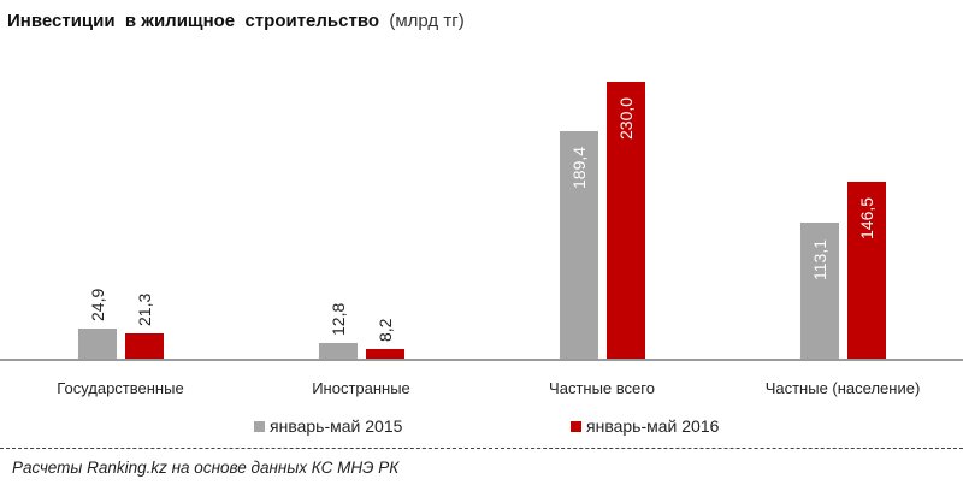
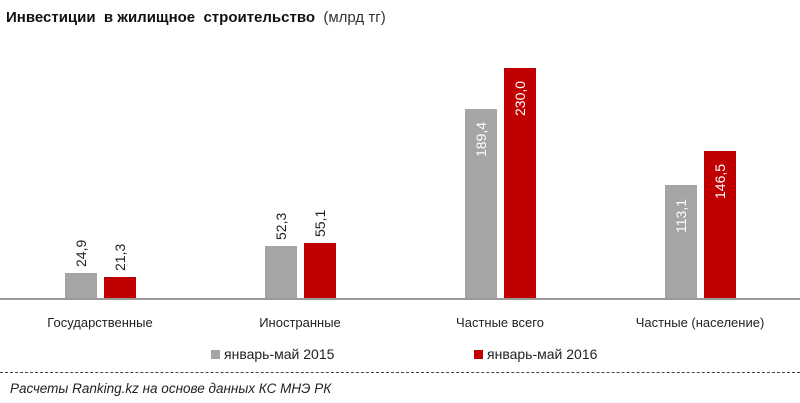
январь-май 2015/Иностранные: 12,8 -> 52,3
январь-май 2016/Иностранные: 8,2 -> 55,1
